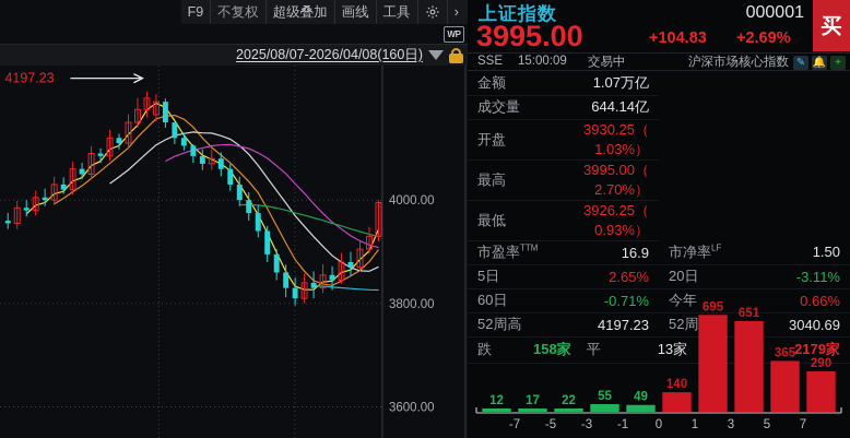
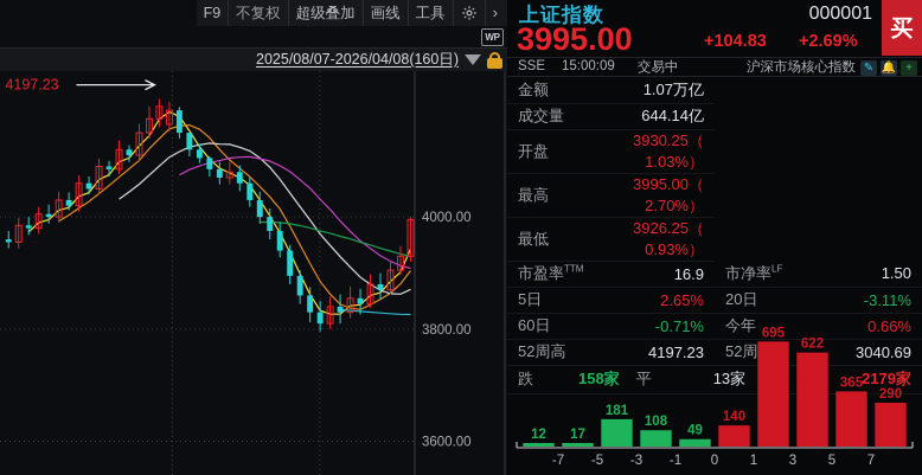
-5: 22 -> 181
-3: 55 -> 108
3: 651 -> 622
